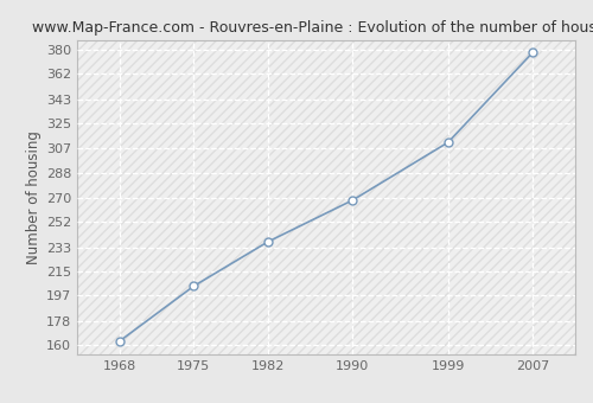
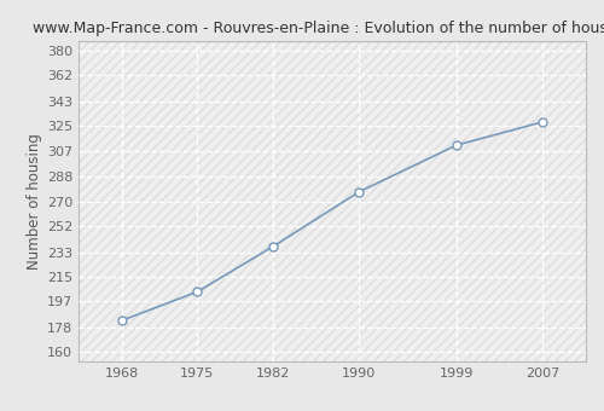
1968: 163 -> 183
1990: 268 -> 277
2007: 378 -> 328
